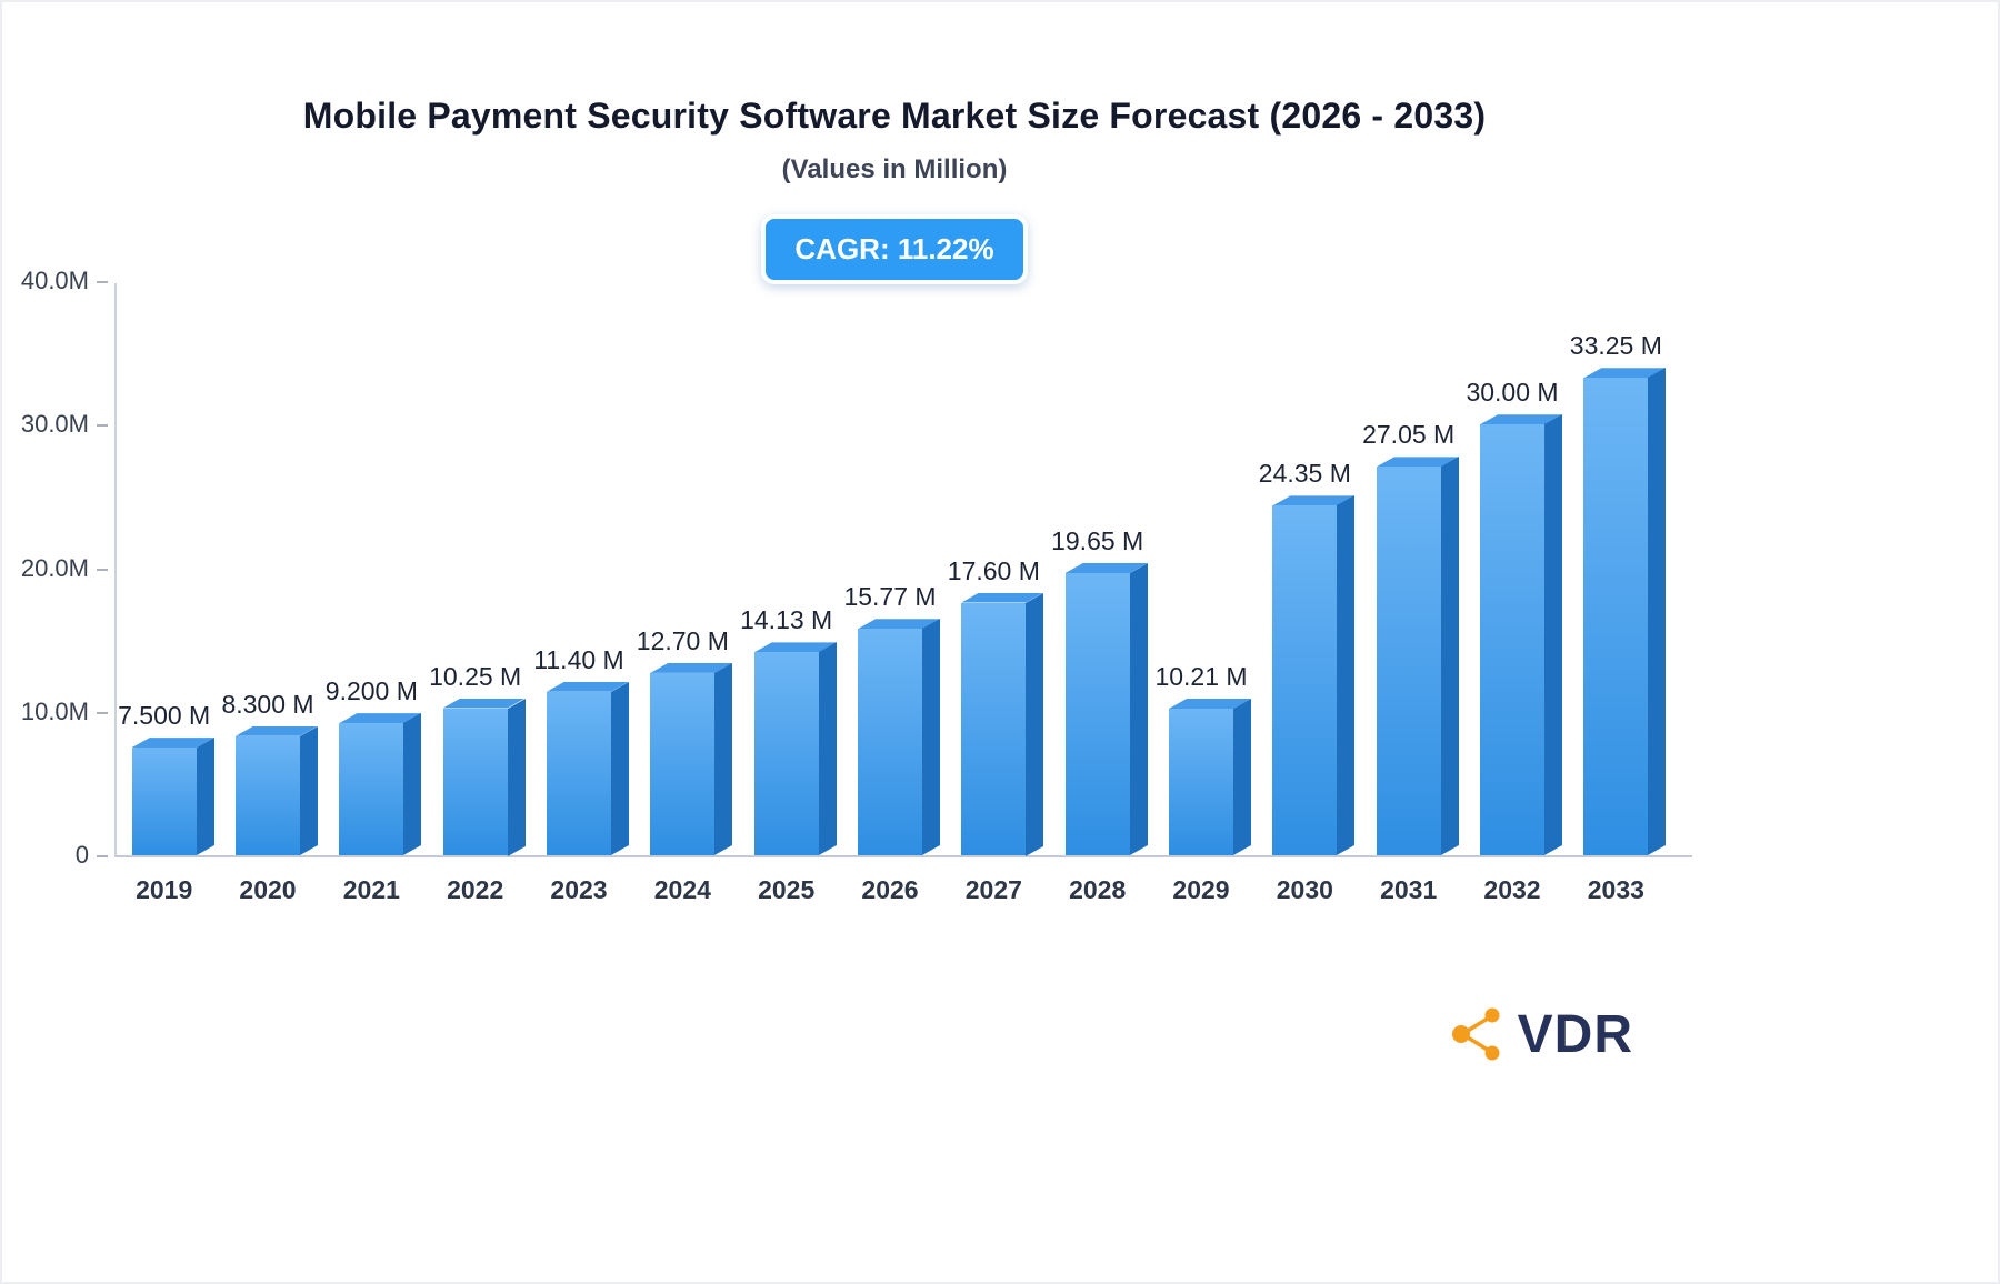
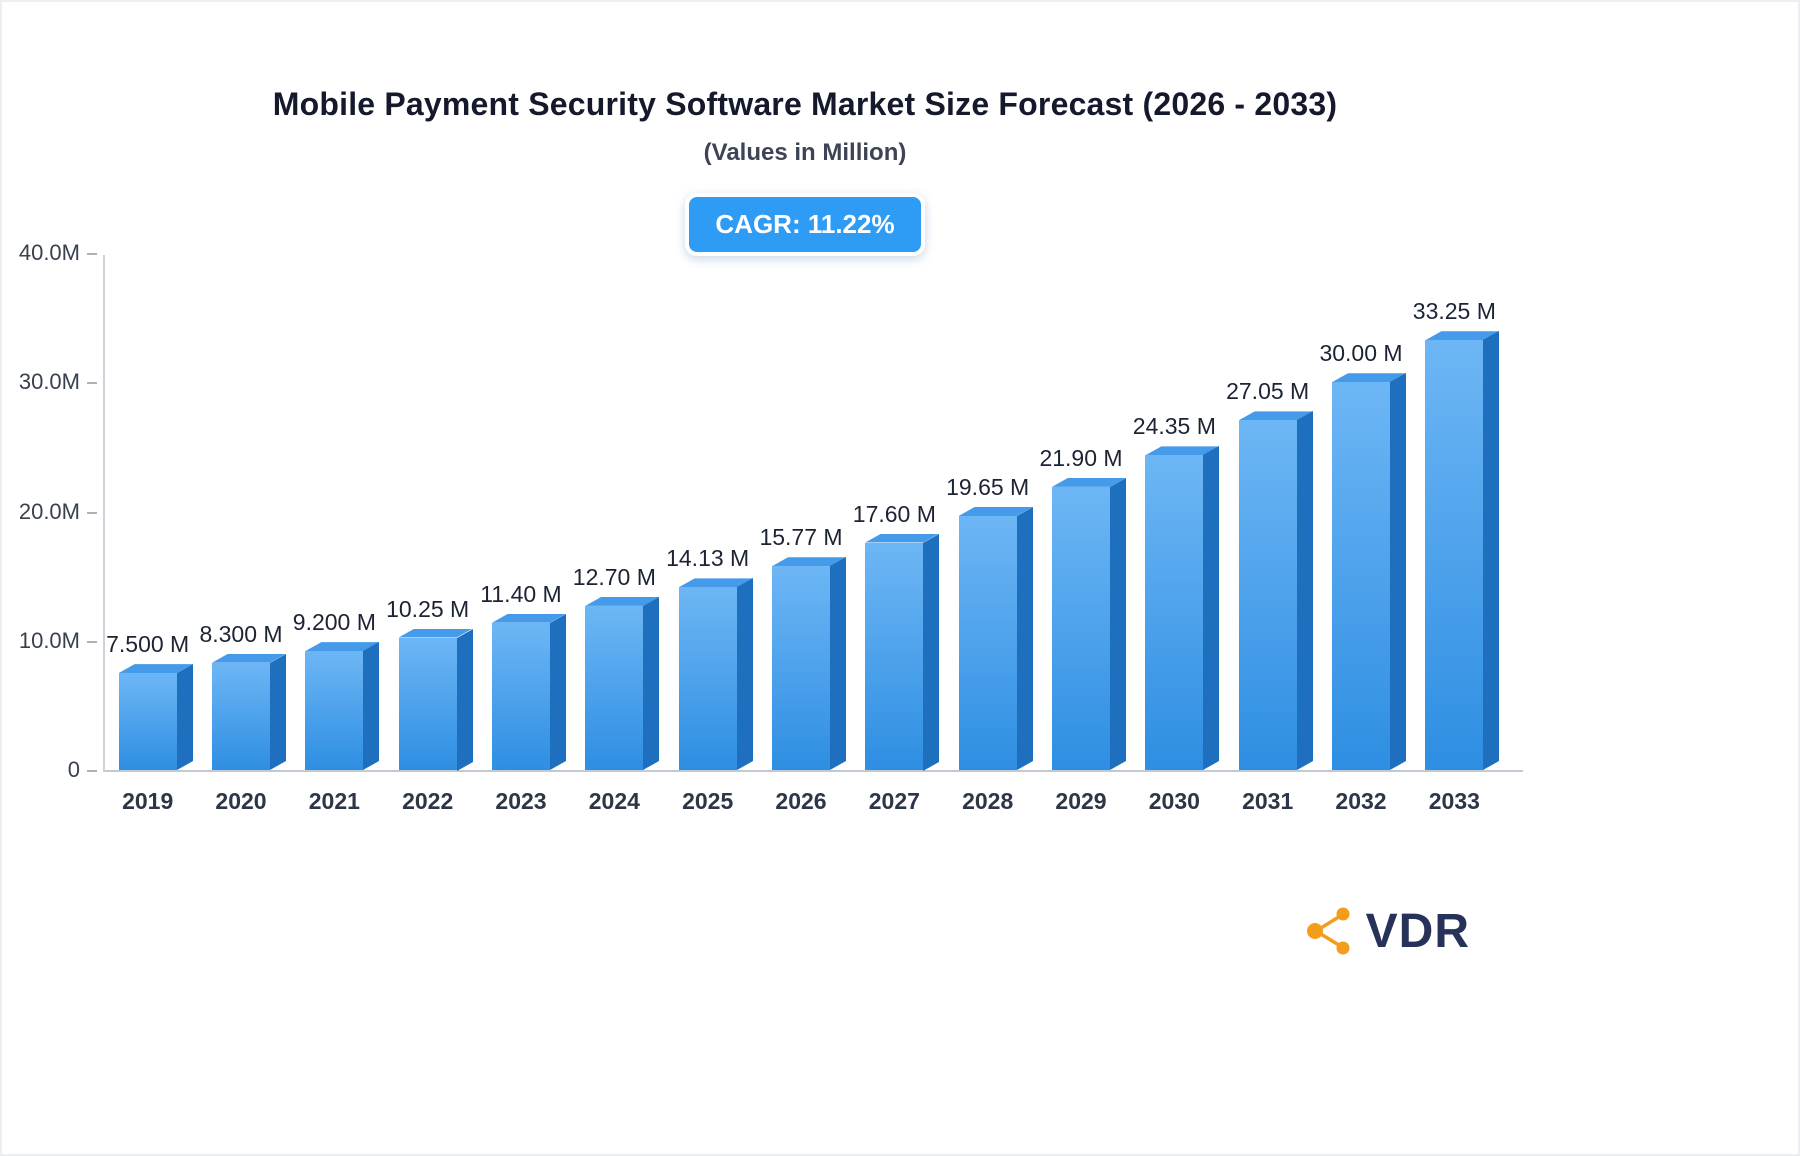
2029: 10.21 -> 21.90
